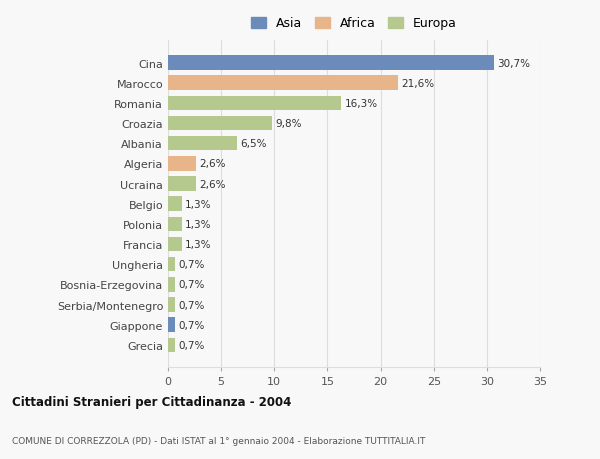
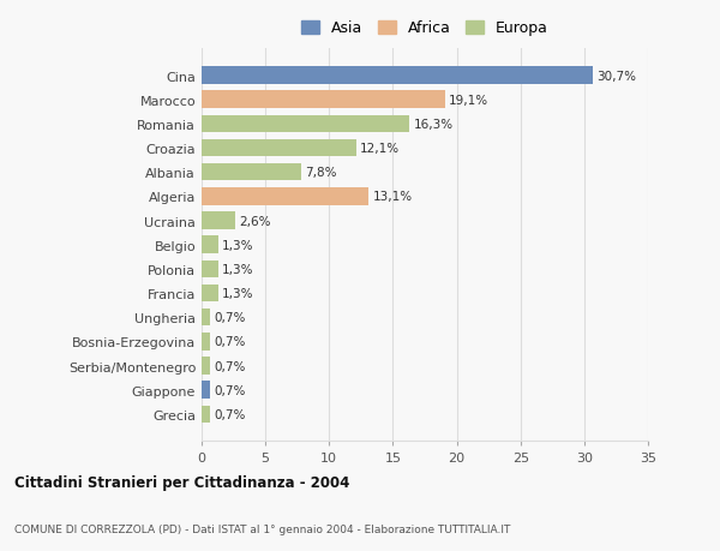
Marocco: 21,6% -> 19,1%
Croazia: 9,8% -> 12,1%
Albania: 6,5% -> 7,8%
Algeria: 2,6% -> 13,1%
